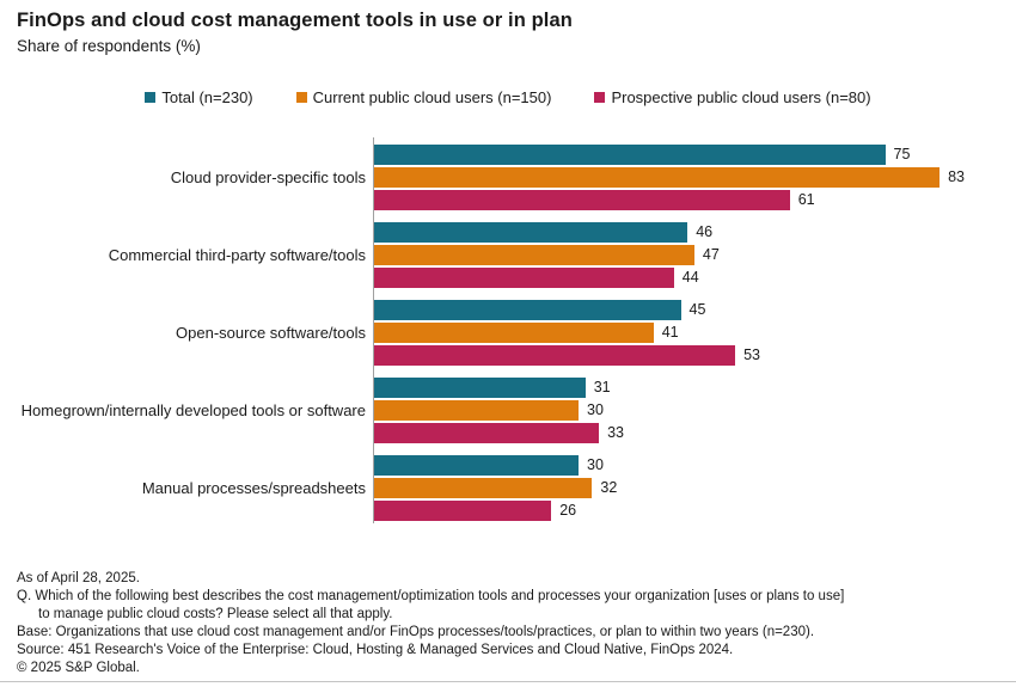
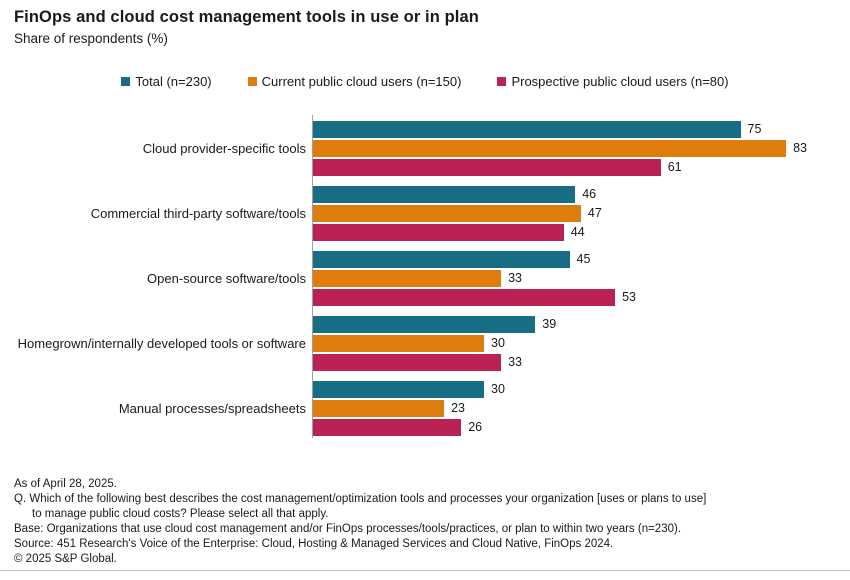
Current public cloud users (n=150)/Open-source software/tools: 41 -> 33
Total (n=230)/Homegrown/internally developed tools or software: 31 -> 39
Current public cloud users (n=150)/Manual processes/spreadsheets: 32 -> 23
